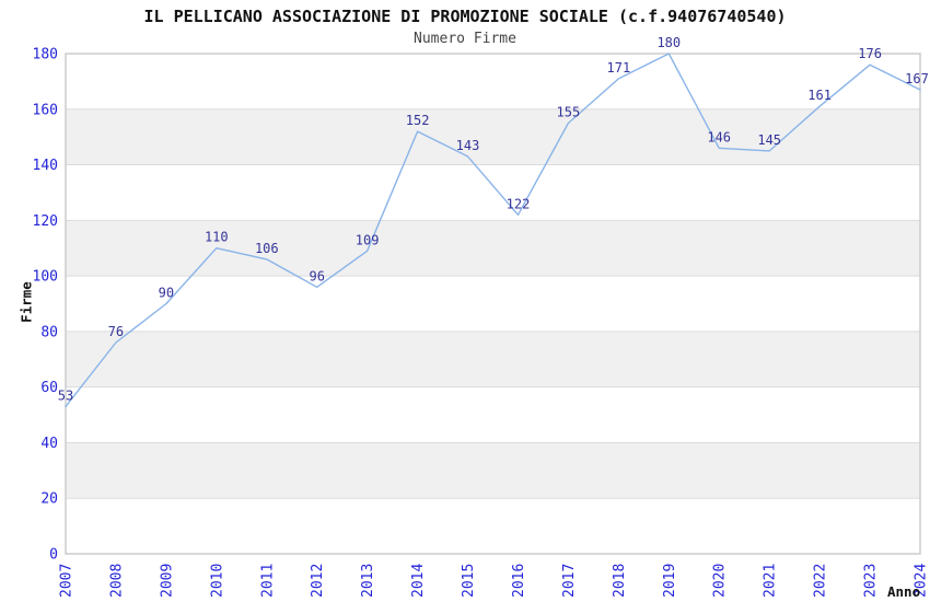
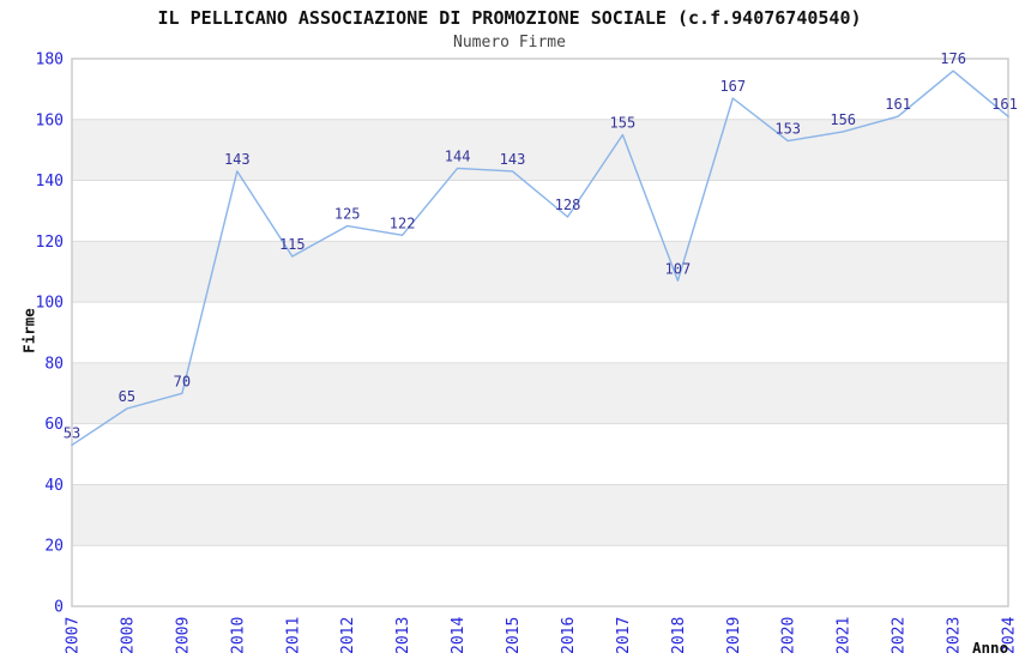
2008: 76 -> 65
2009: 90 -> 70
2010: 110 -> 143
2011: 106 -> 115
2012: 96 -> 125
2013: 109 -> 122
2014: 152 -> 144
2016: 122 -> 128
2018: 171 -> 107
2019: 180 -> 167
2020: 146 -> 153
2021: 145 -> 156
2024: 167 -> 161
